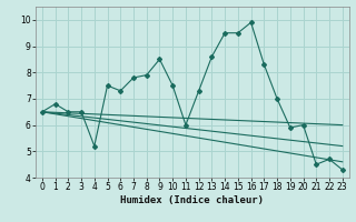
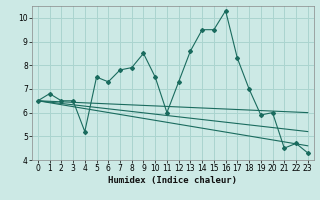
16: 9.9 -> 10.3
